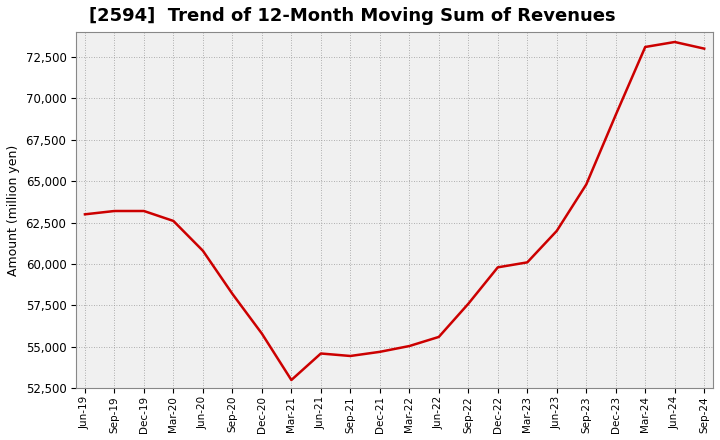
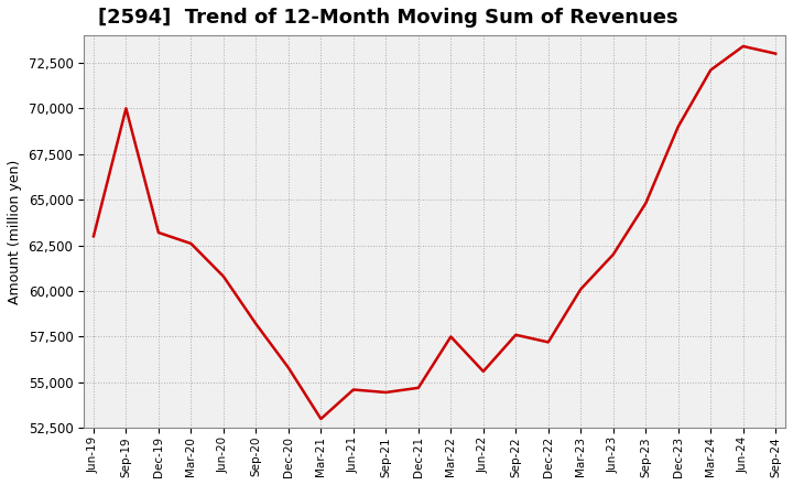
Sep-19: 63,200 -> 70,000
Mar-22: 55,000 -> 57,500
Dec-22: 59,800 -> 57,200
Mar-24: 73,100 -> 72,100
